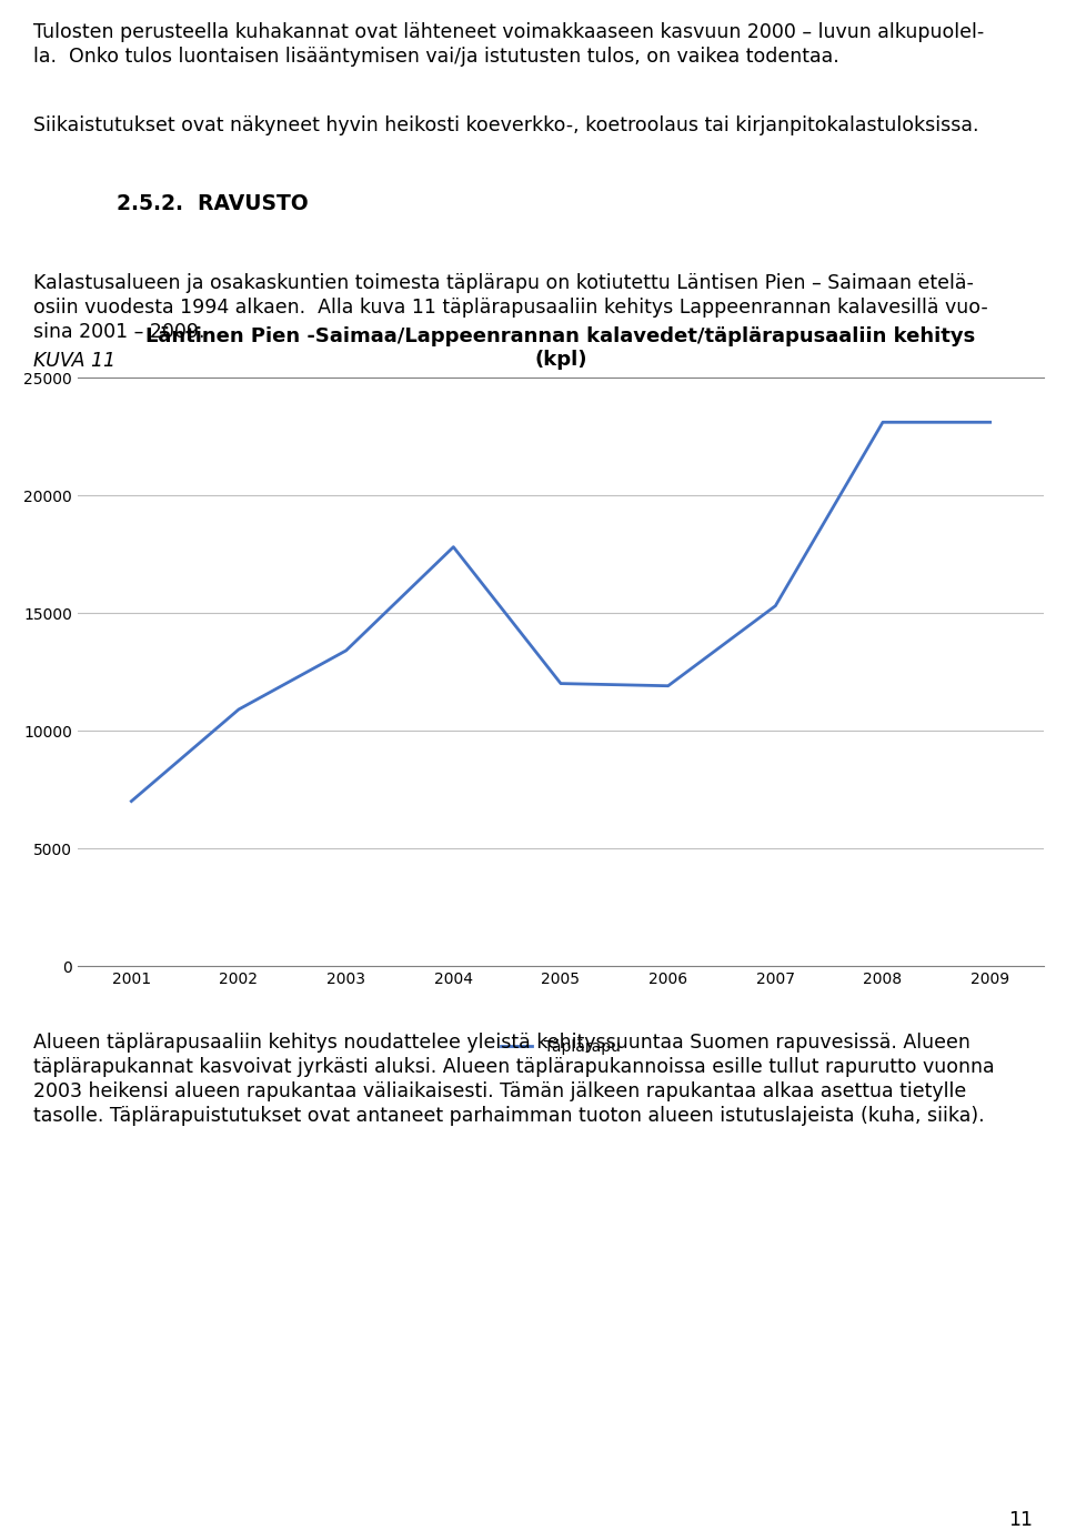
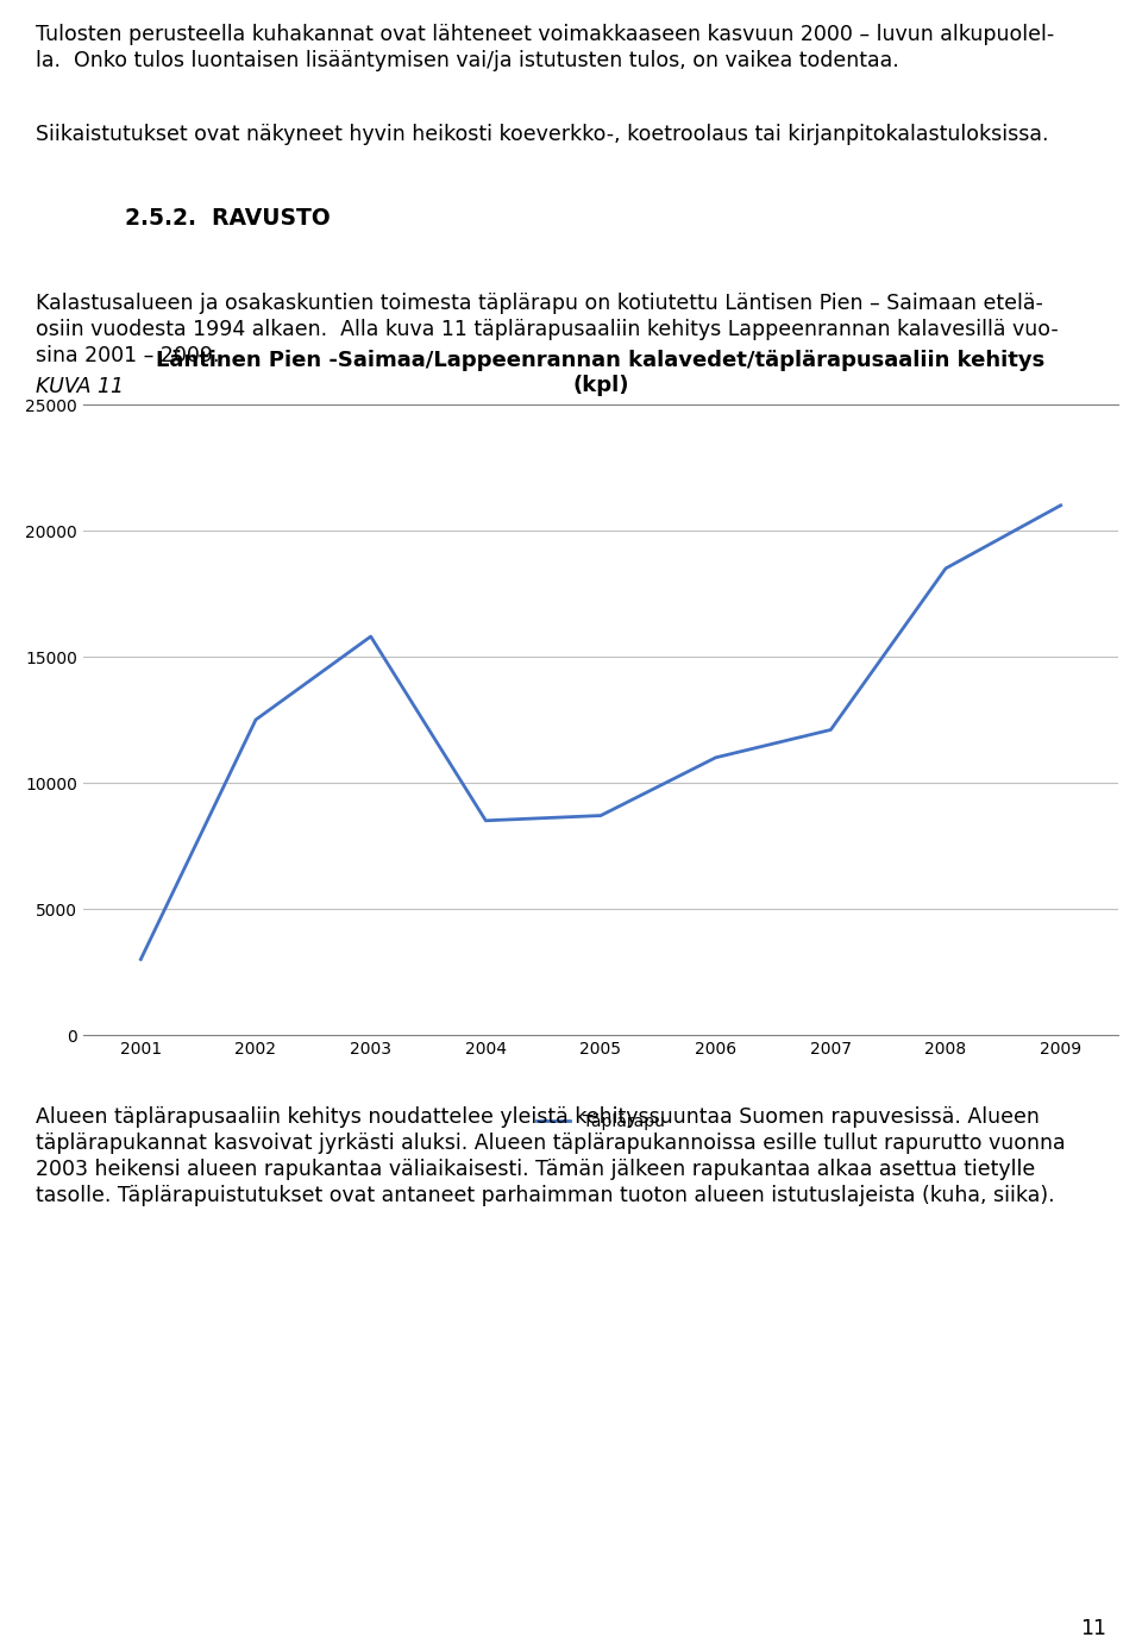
2001: 7000 -> 3000
2002: 10900 -> 12500
2003: 13400 -> 15800
2004: 17800 -> 8500
2005: 12000 -> 8700
2006: 11900 -> 11000
2007: 15300 -> 12100
2008: 23100 -> 18500
2009: 23100 -> 21000
